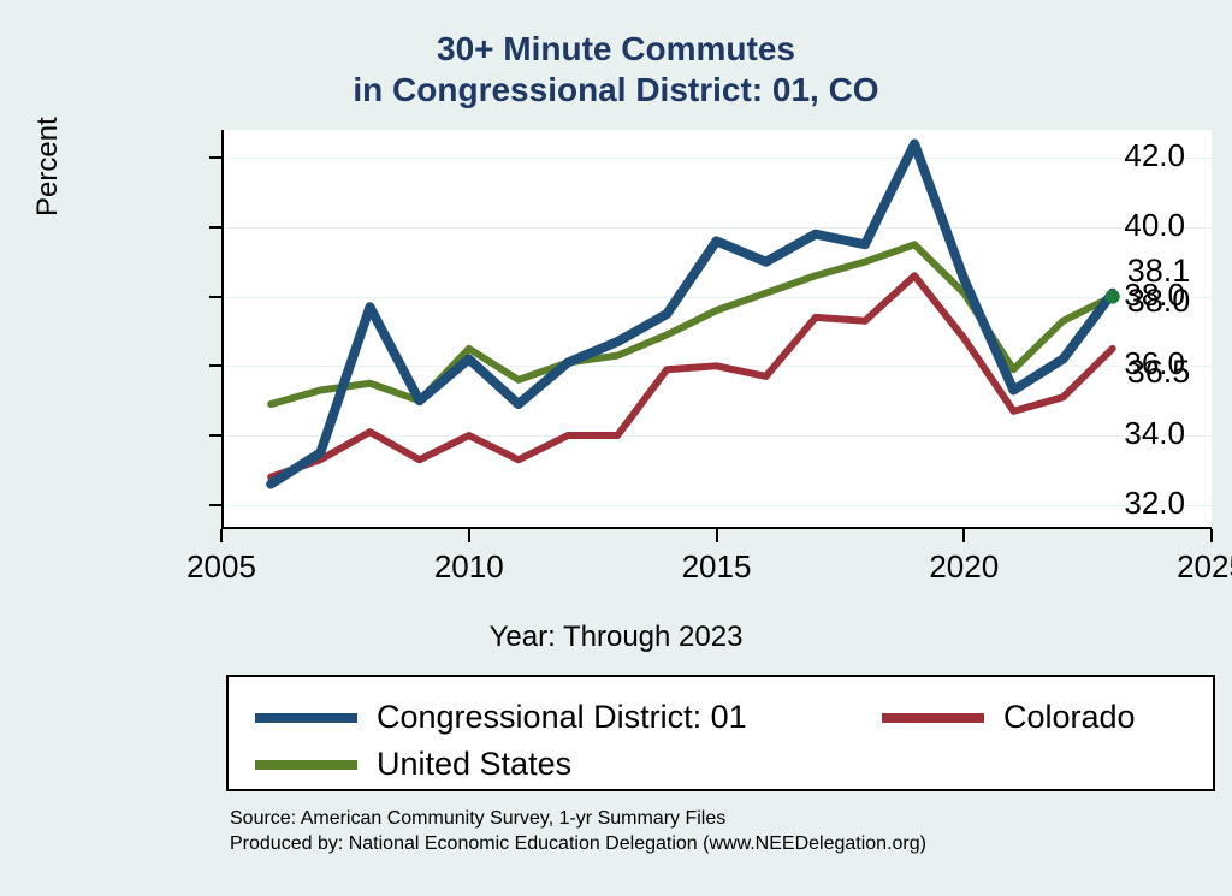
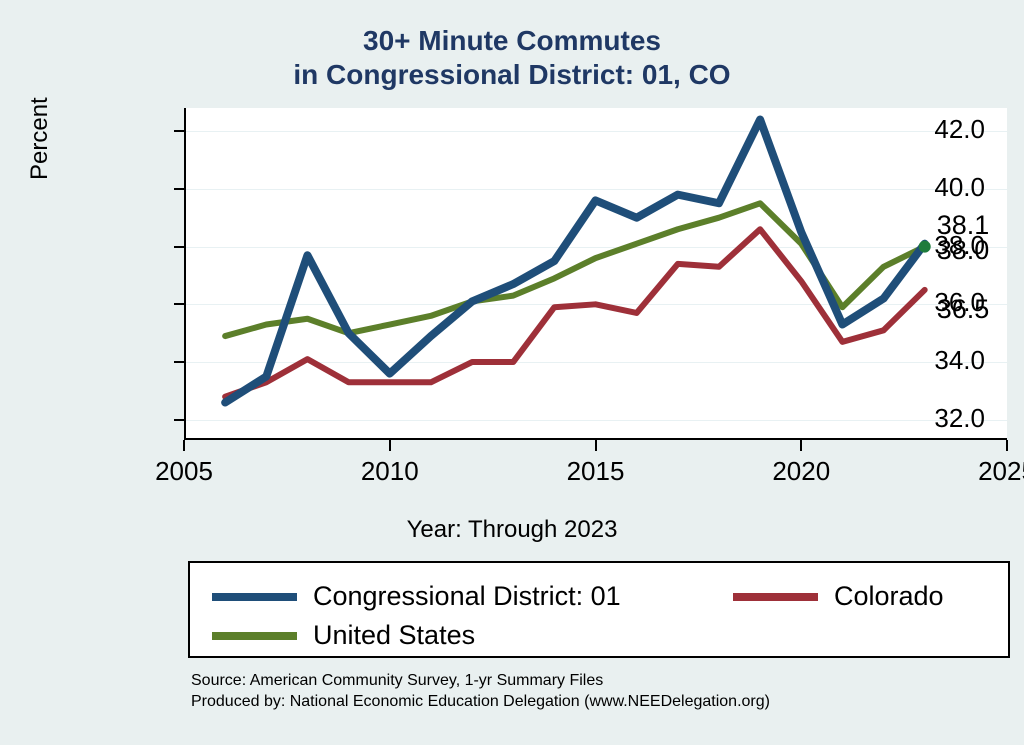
Congressional District: 01/2010: 36.2 -> 33.6
Colorado/2010: 34.0 -> 33.3
United States/2010: 36.5 -> 35.3
